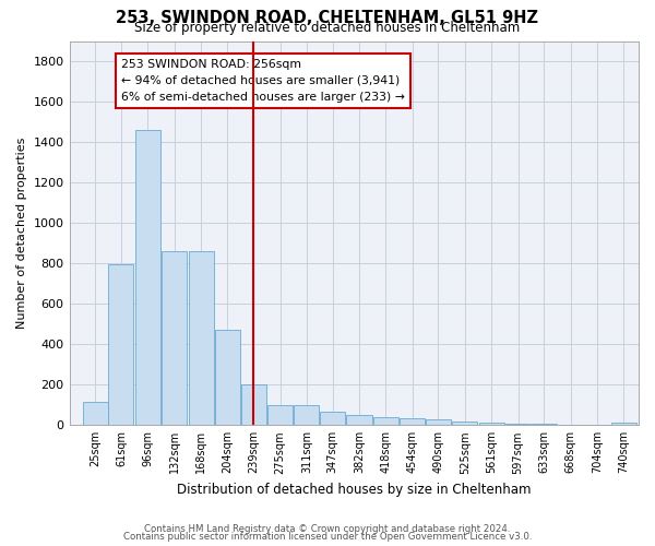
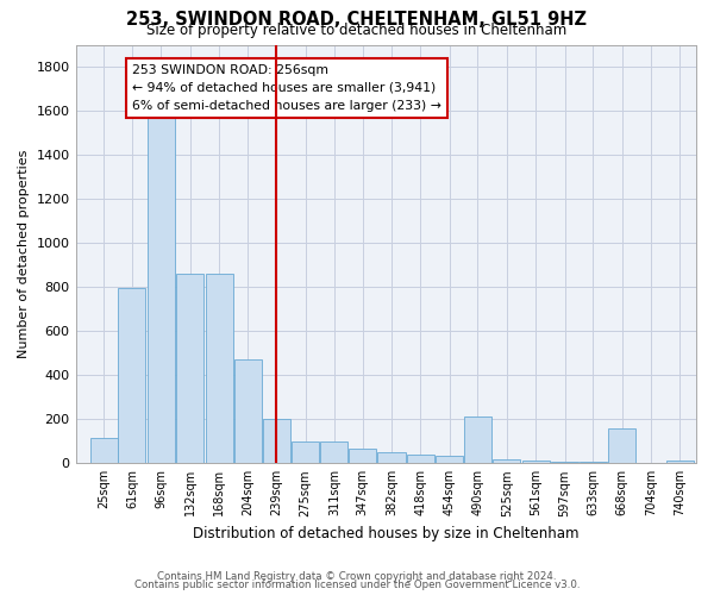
96sqm: 1460 -> 1580
490sqm: 30 -> 210
668sqm: 0 -> 160
